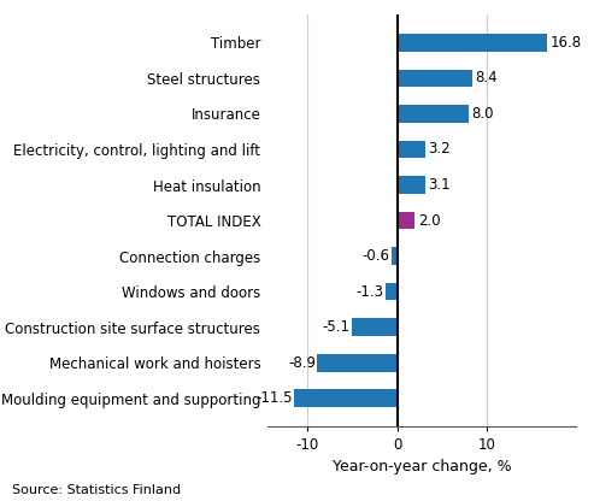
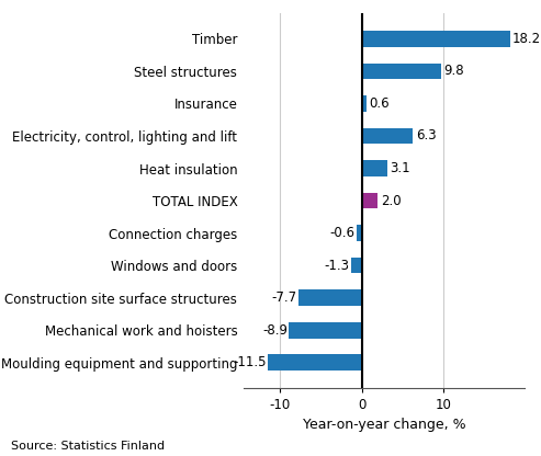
Timber: 16.8 -> 18.2
Steel structures: 8.4 -> 9.8
Insurance: 8.0 -> 0.6
Electricity, control, lighting and lift: 3.2 -> 6.3
Construction site surface structures: -5.1 -> -7.7
